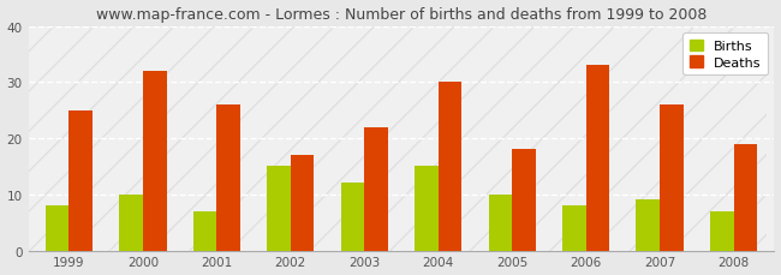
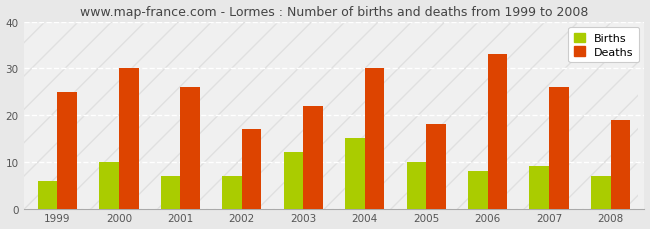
Births/1999: 8 -> 6
Deaths/2000: 32 -> 30
Births/2002: 15 -> 7
